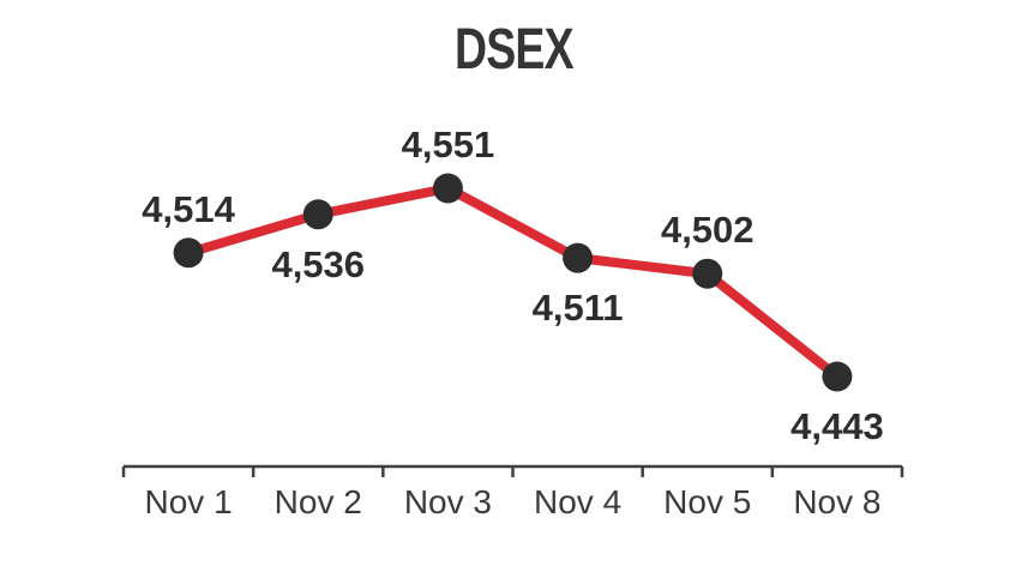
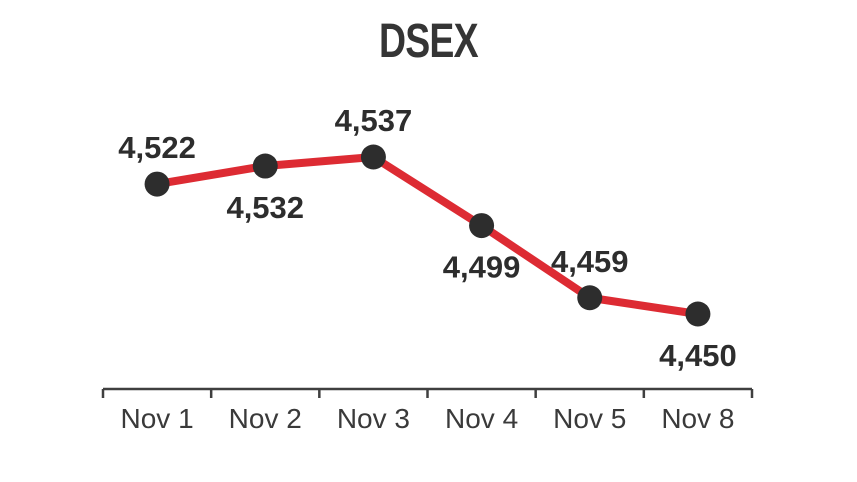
Nov 1: 4,514 -> 4,522
Nov 2: 4,536 -> 4,532
Nov 3: 4,551 -> 4,537
Nov 4: 4,511 -> 4,499
Nov 5: 4,502 -> 4,459
Nov 8: 4,443 -> 4,450
